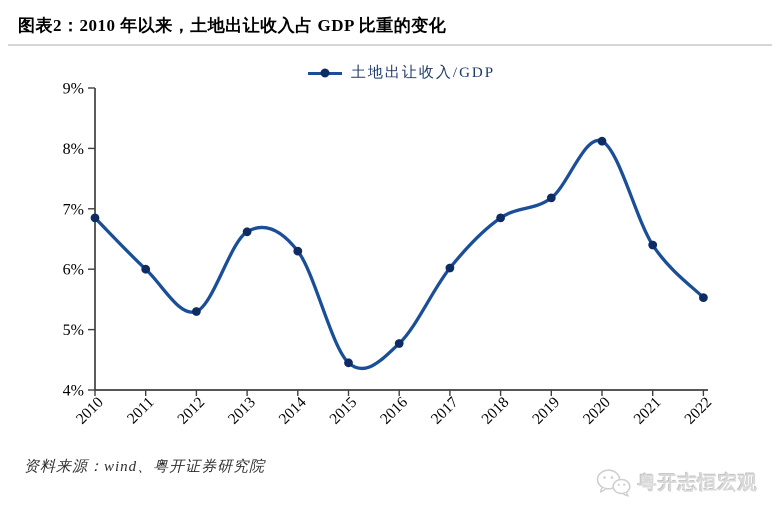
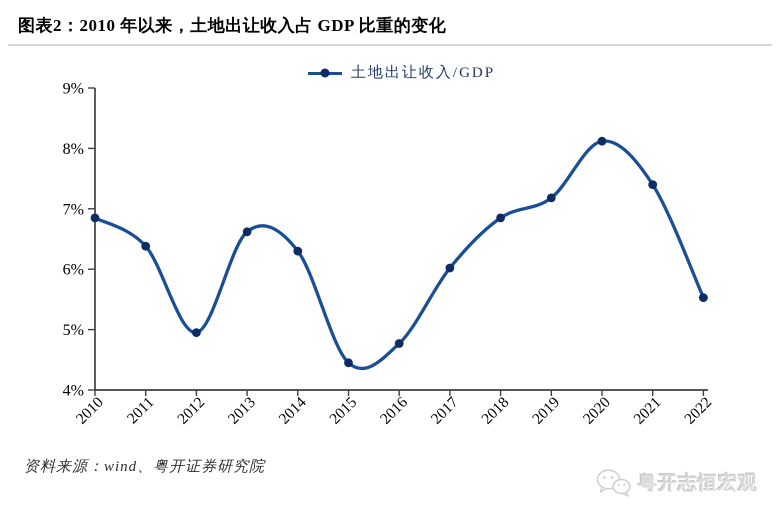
2011: 6.0% -> 6.4%
2012: 5.3% -> 5.0%
2021: 6.4% -> 7.4%
